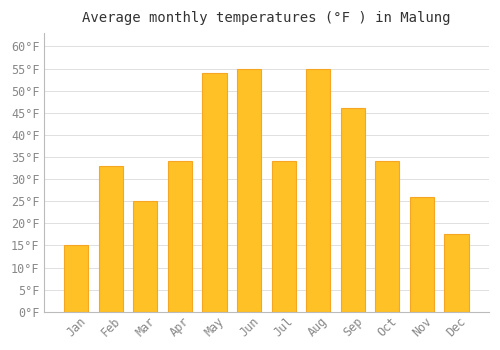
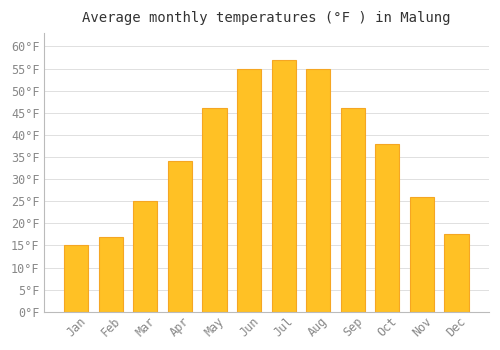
Feb: 33.0°F -> 17.0°F
May: 54.0°F -> 46.0°F
Jul: 34.0°F -> 57.0°F
Oct: 34.0°F -> 38.0°F
